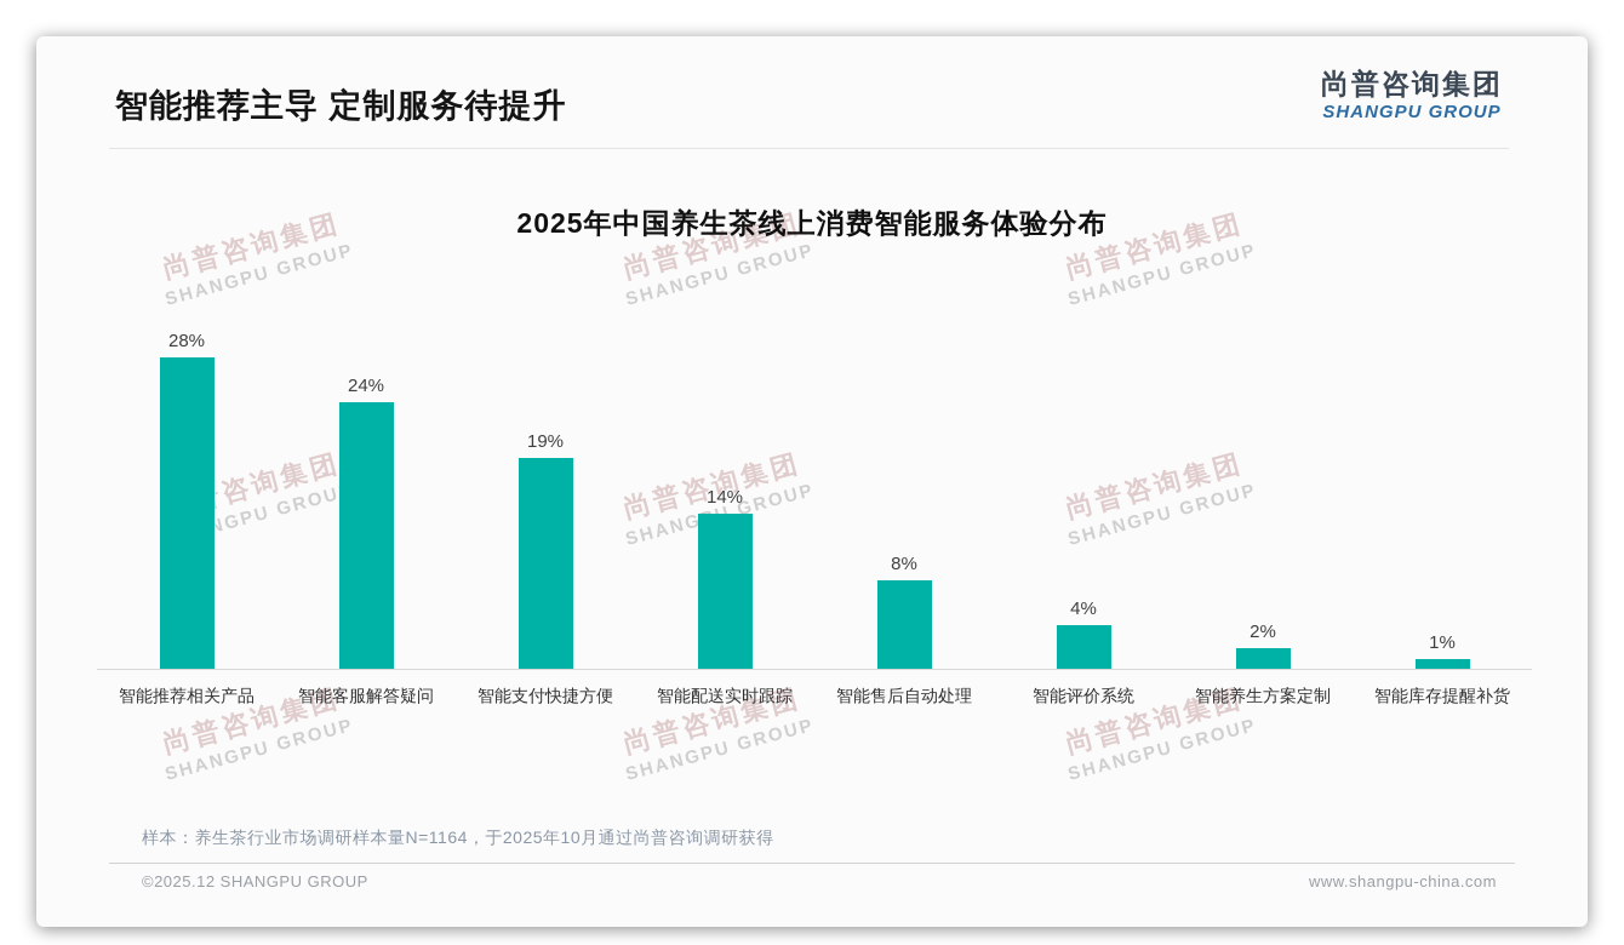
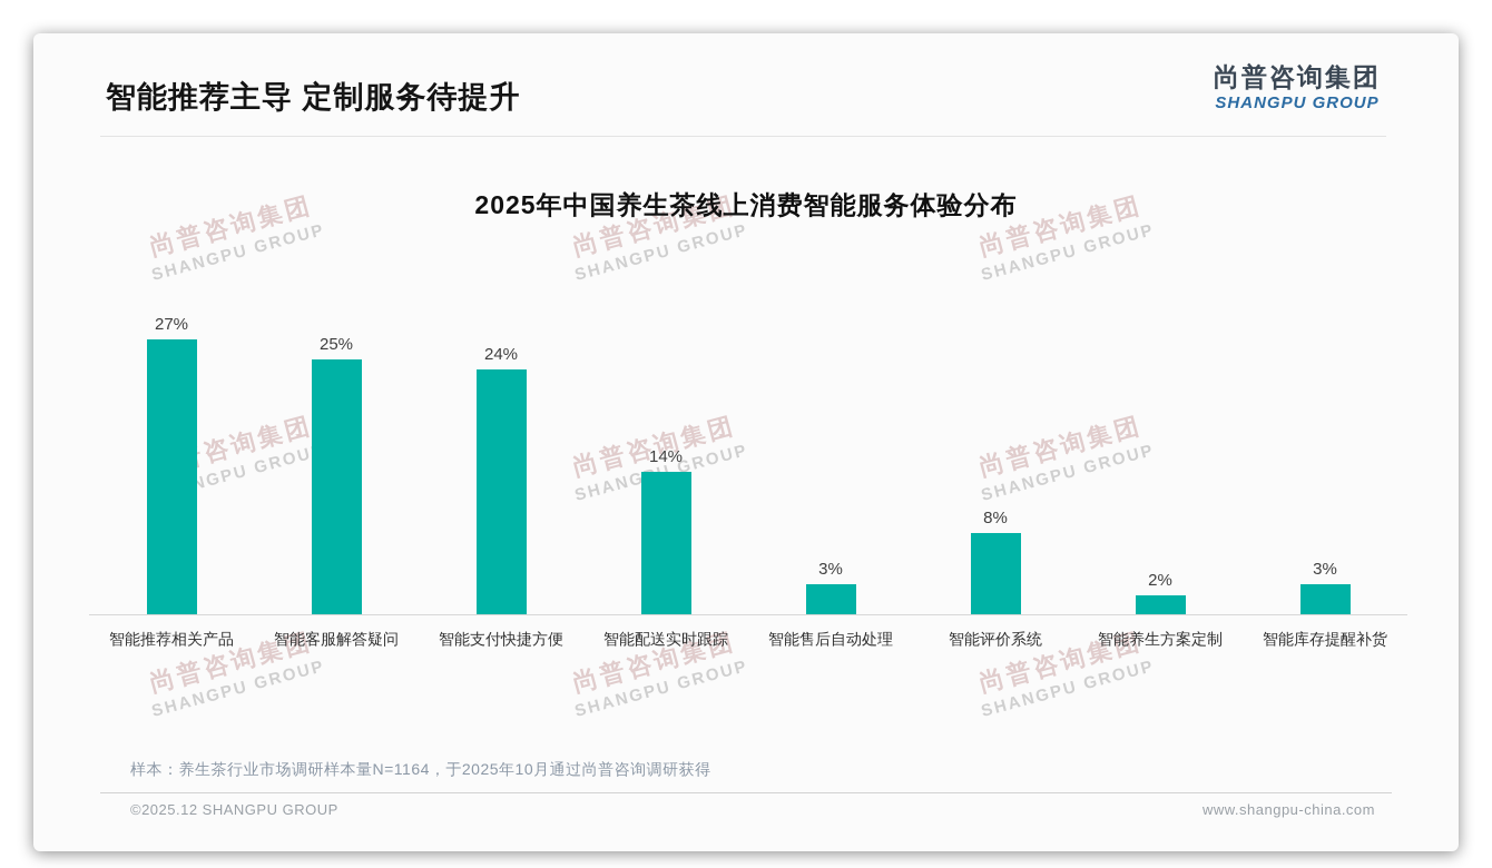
智能推荐相关产品: 28% -> 27%
智能客服解答疑问: 24% -> 25%
智能支付快捷方便: 19% -> 24%
智能售后自动处理: 8% -> 3%
智能评价系统: 4% -> 8%
智能库存提醒补货: 1% -> 3%
